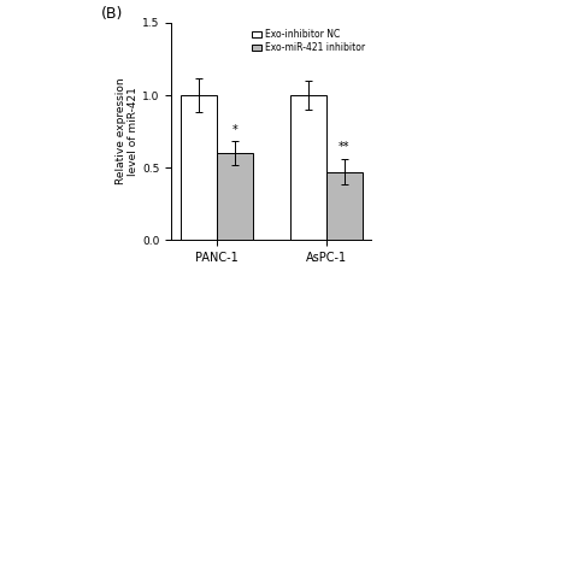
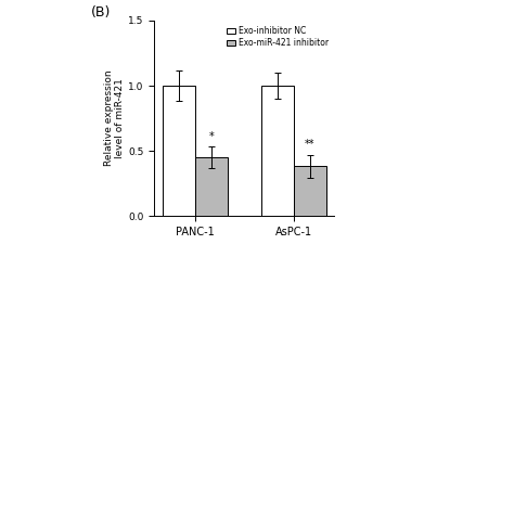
Exo-miR-421 inhibitor/PANC-1: 0.60 -> 0.45
Exo-miR-421 inhibitor/AsPC-1: 0.47 -> 0.38
